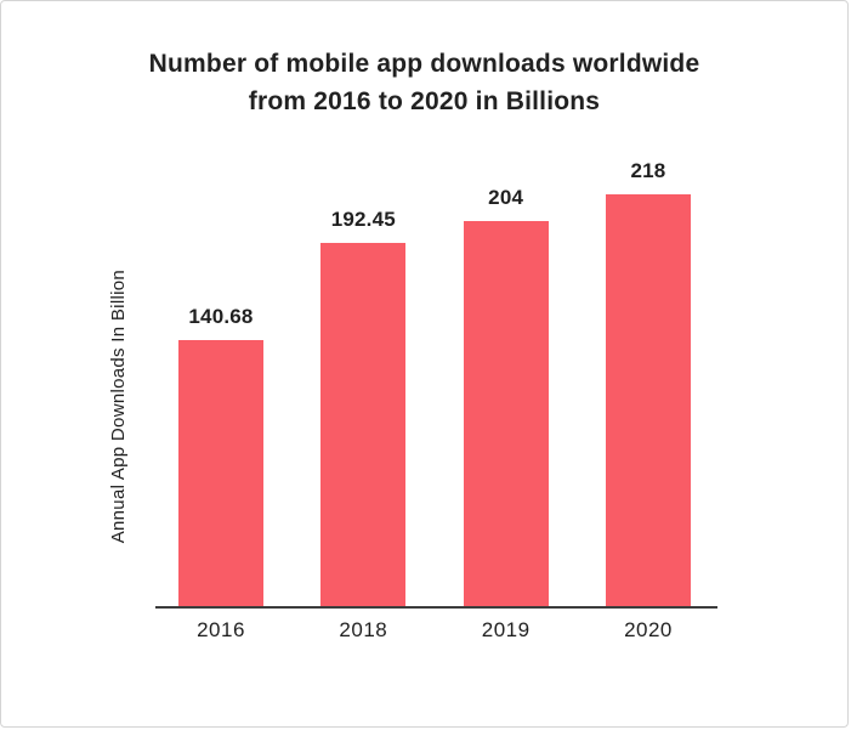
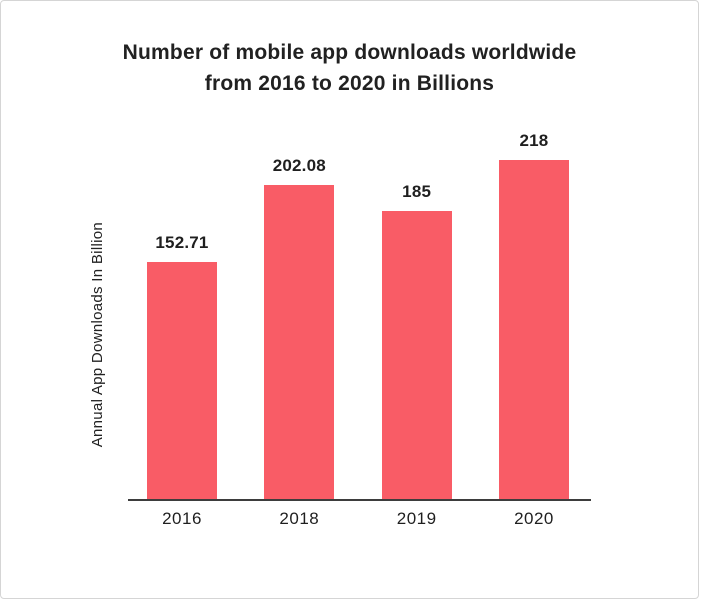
2016: 140.68 -> 152.71
2018: 192.45 -> 202.08
2019: 204 -> 185
